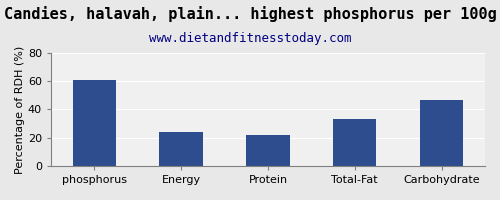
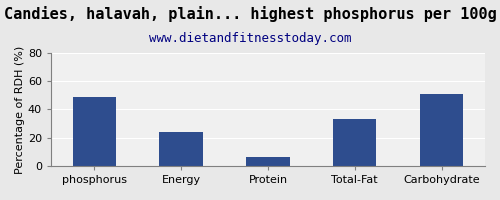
phosphorus: 61 -> 49
Protein: 22 -> 6
Carbohydrate: 47 -> 51
